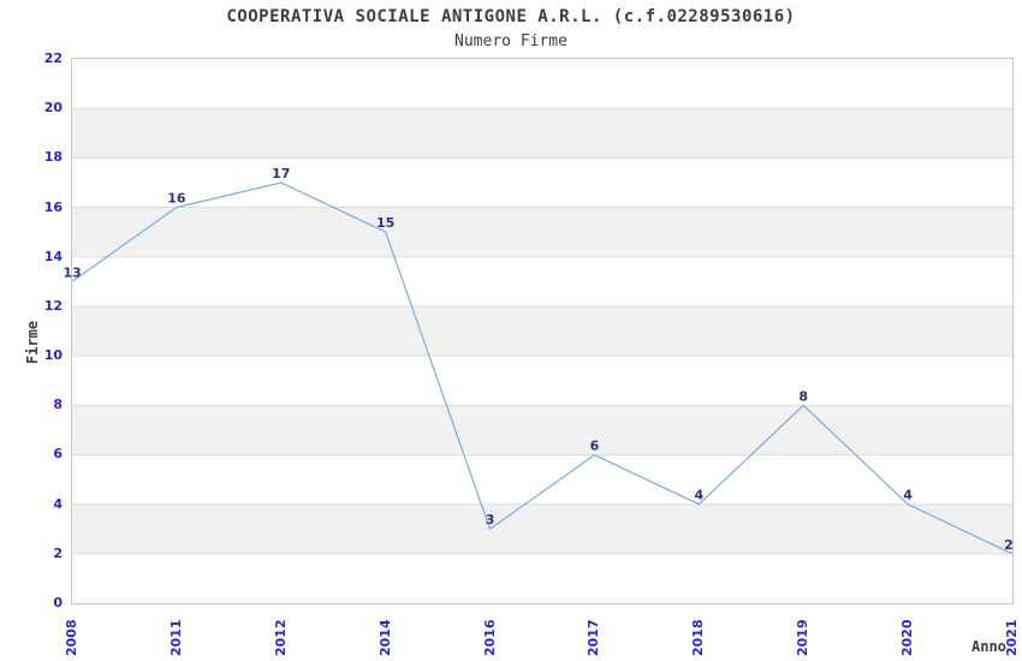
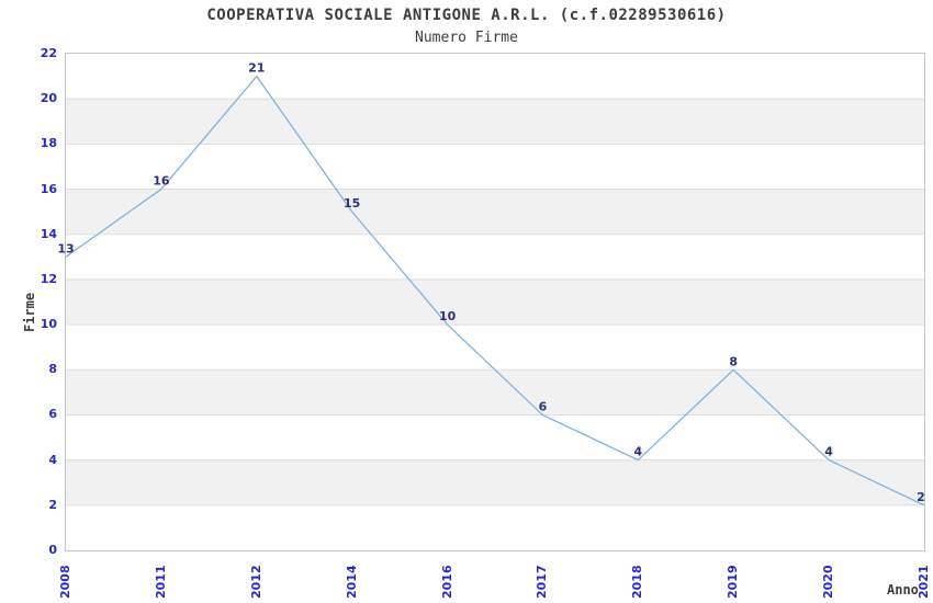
2012: 17 -> 21
2016: 3 -> 10
